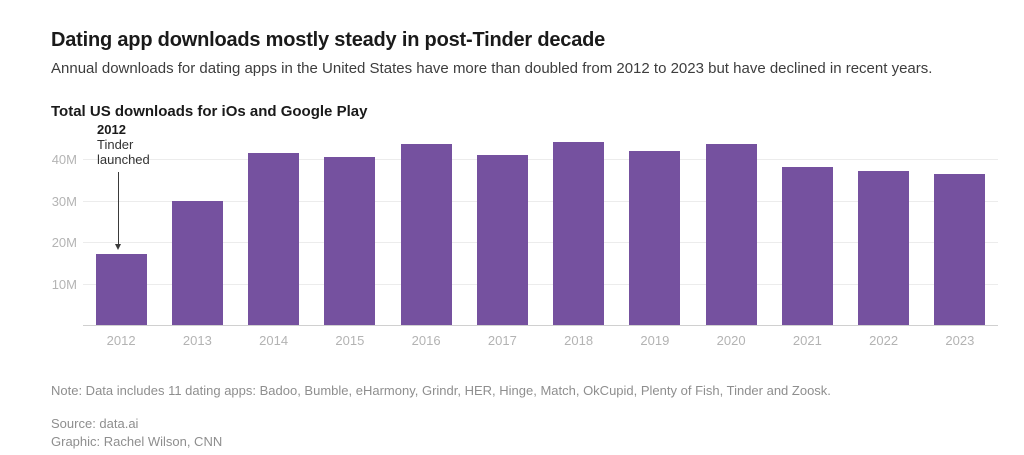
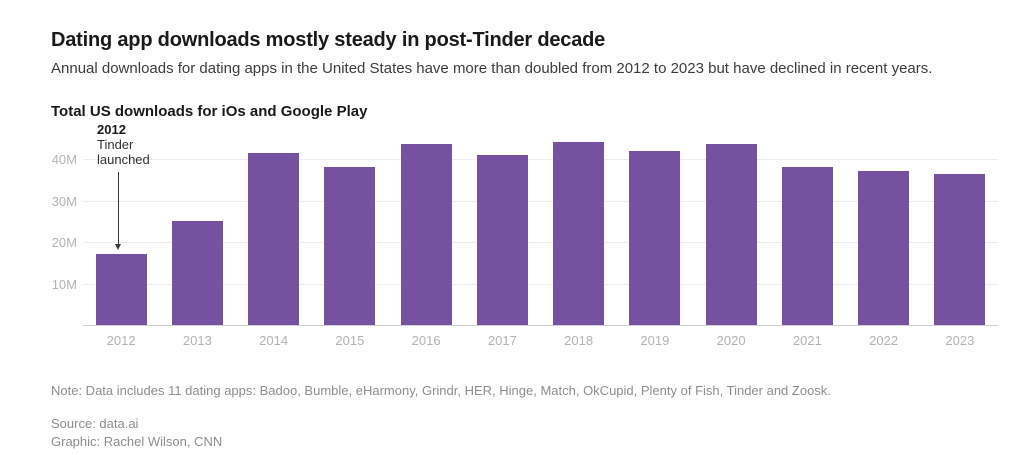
2013: 30M -> 25M
2015: 40M -> 38M
